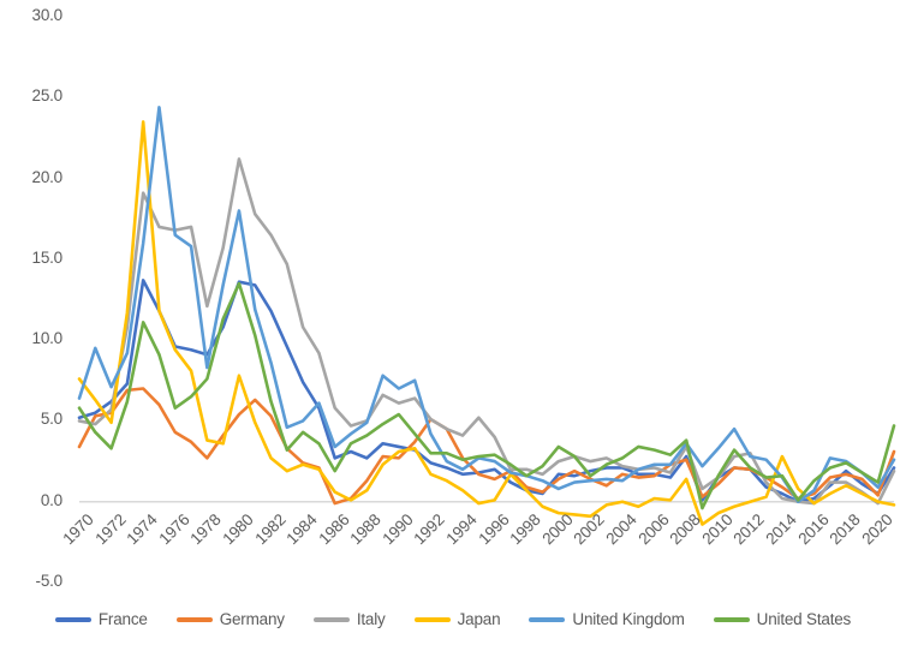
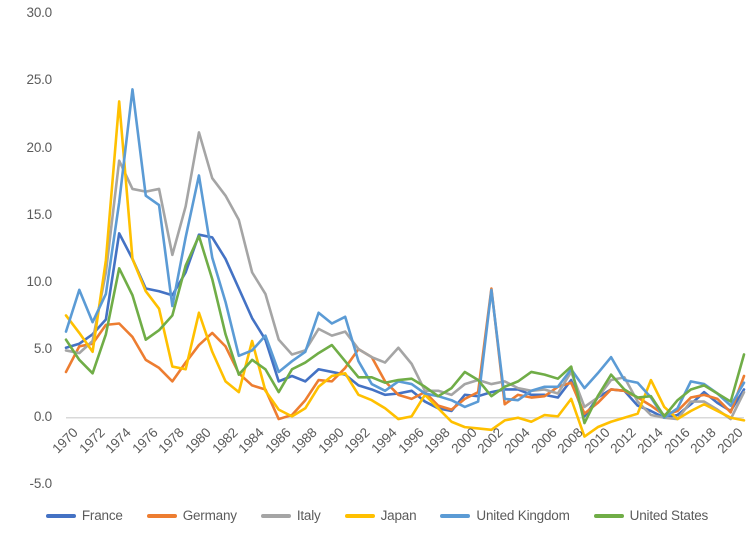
Japan/1984: 2.3 -> 5.7
Germany/2002: 1.4 -> 9.6
United Kingdom/2002: 1.3 -> 9.5
